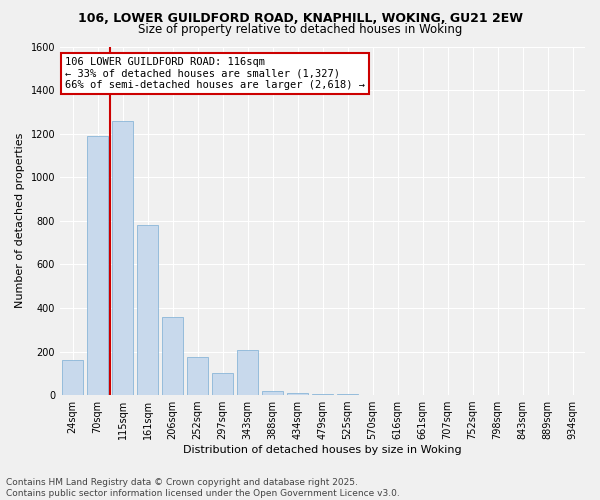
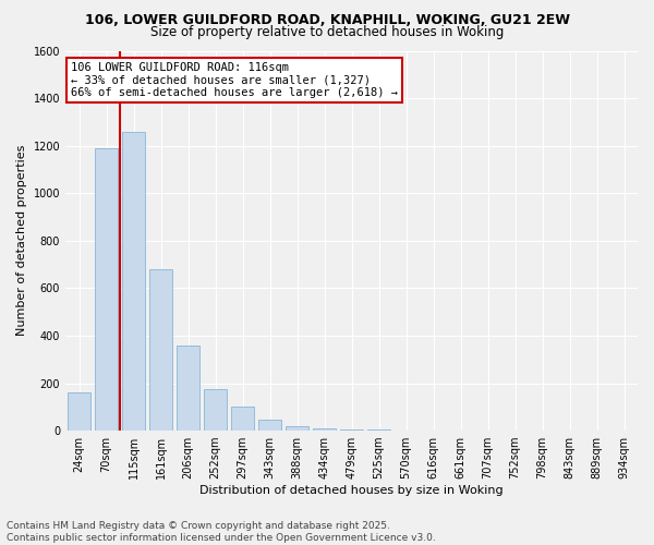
161sqm: 780 -> 680
343sqm: 205 -> 45
